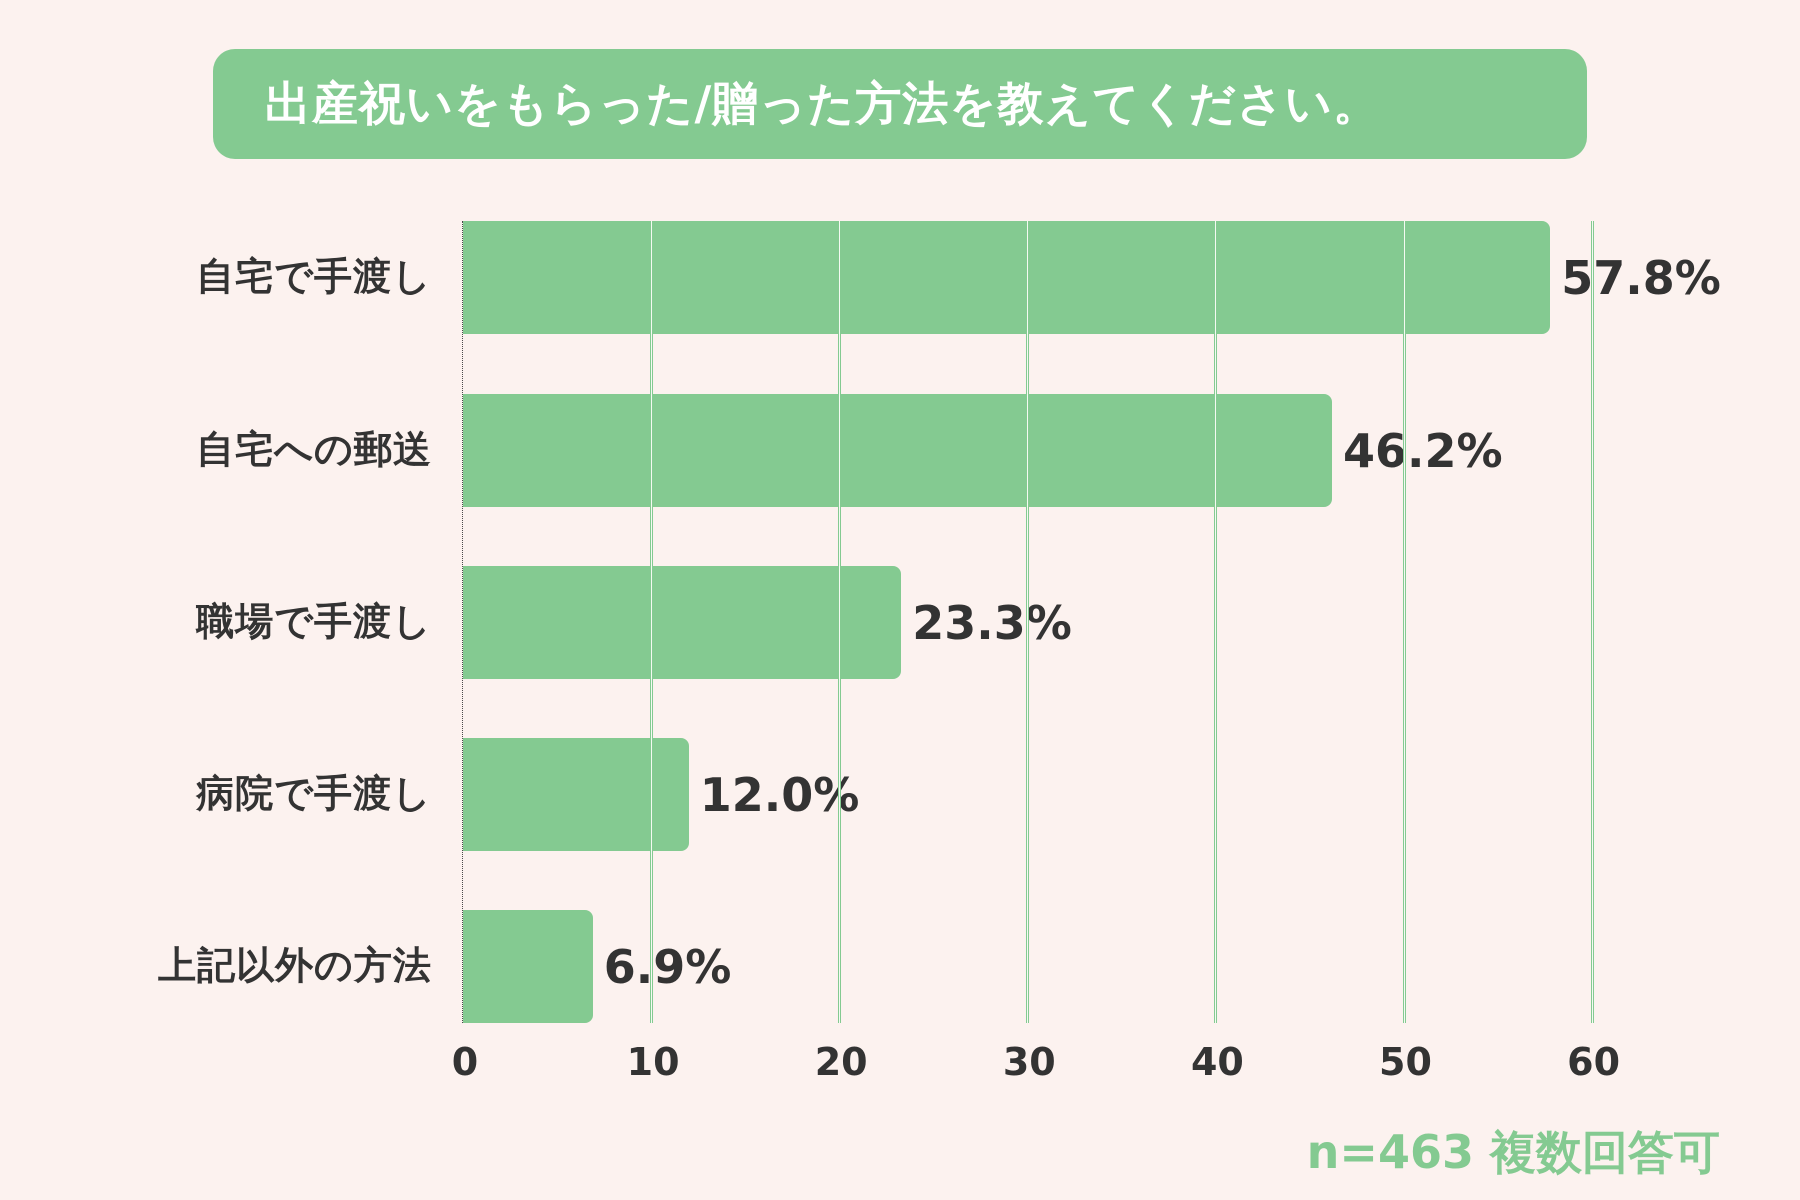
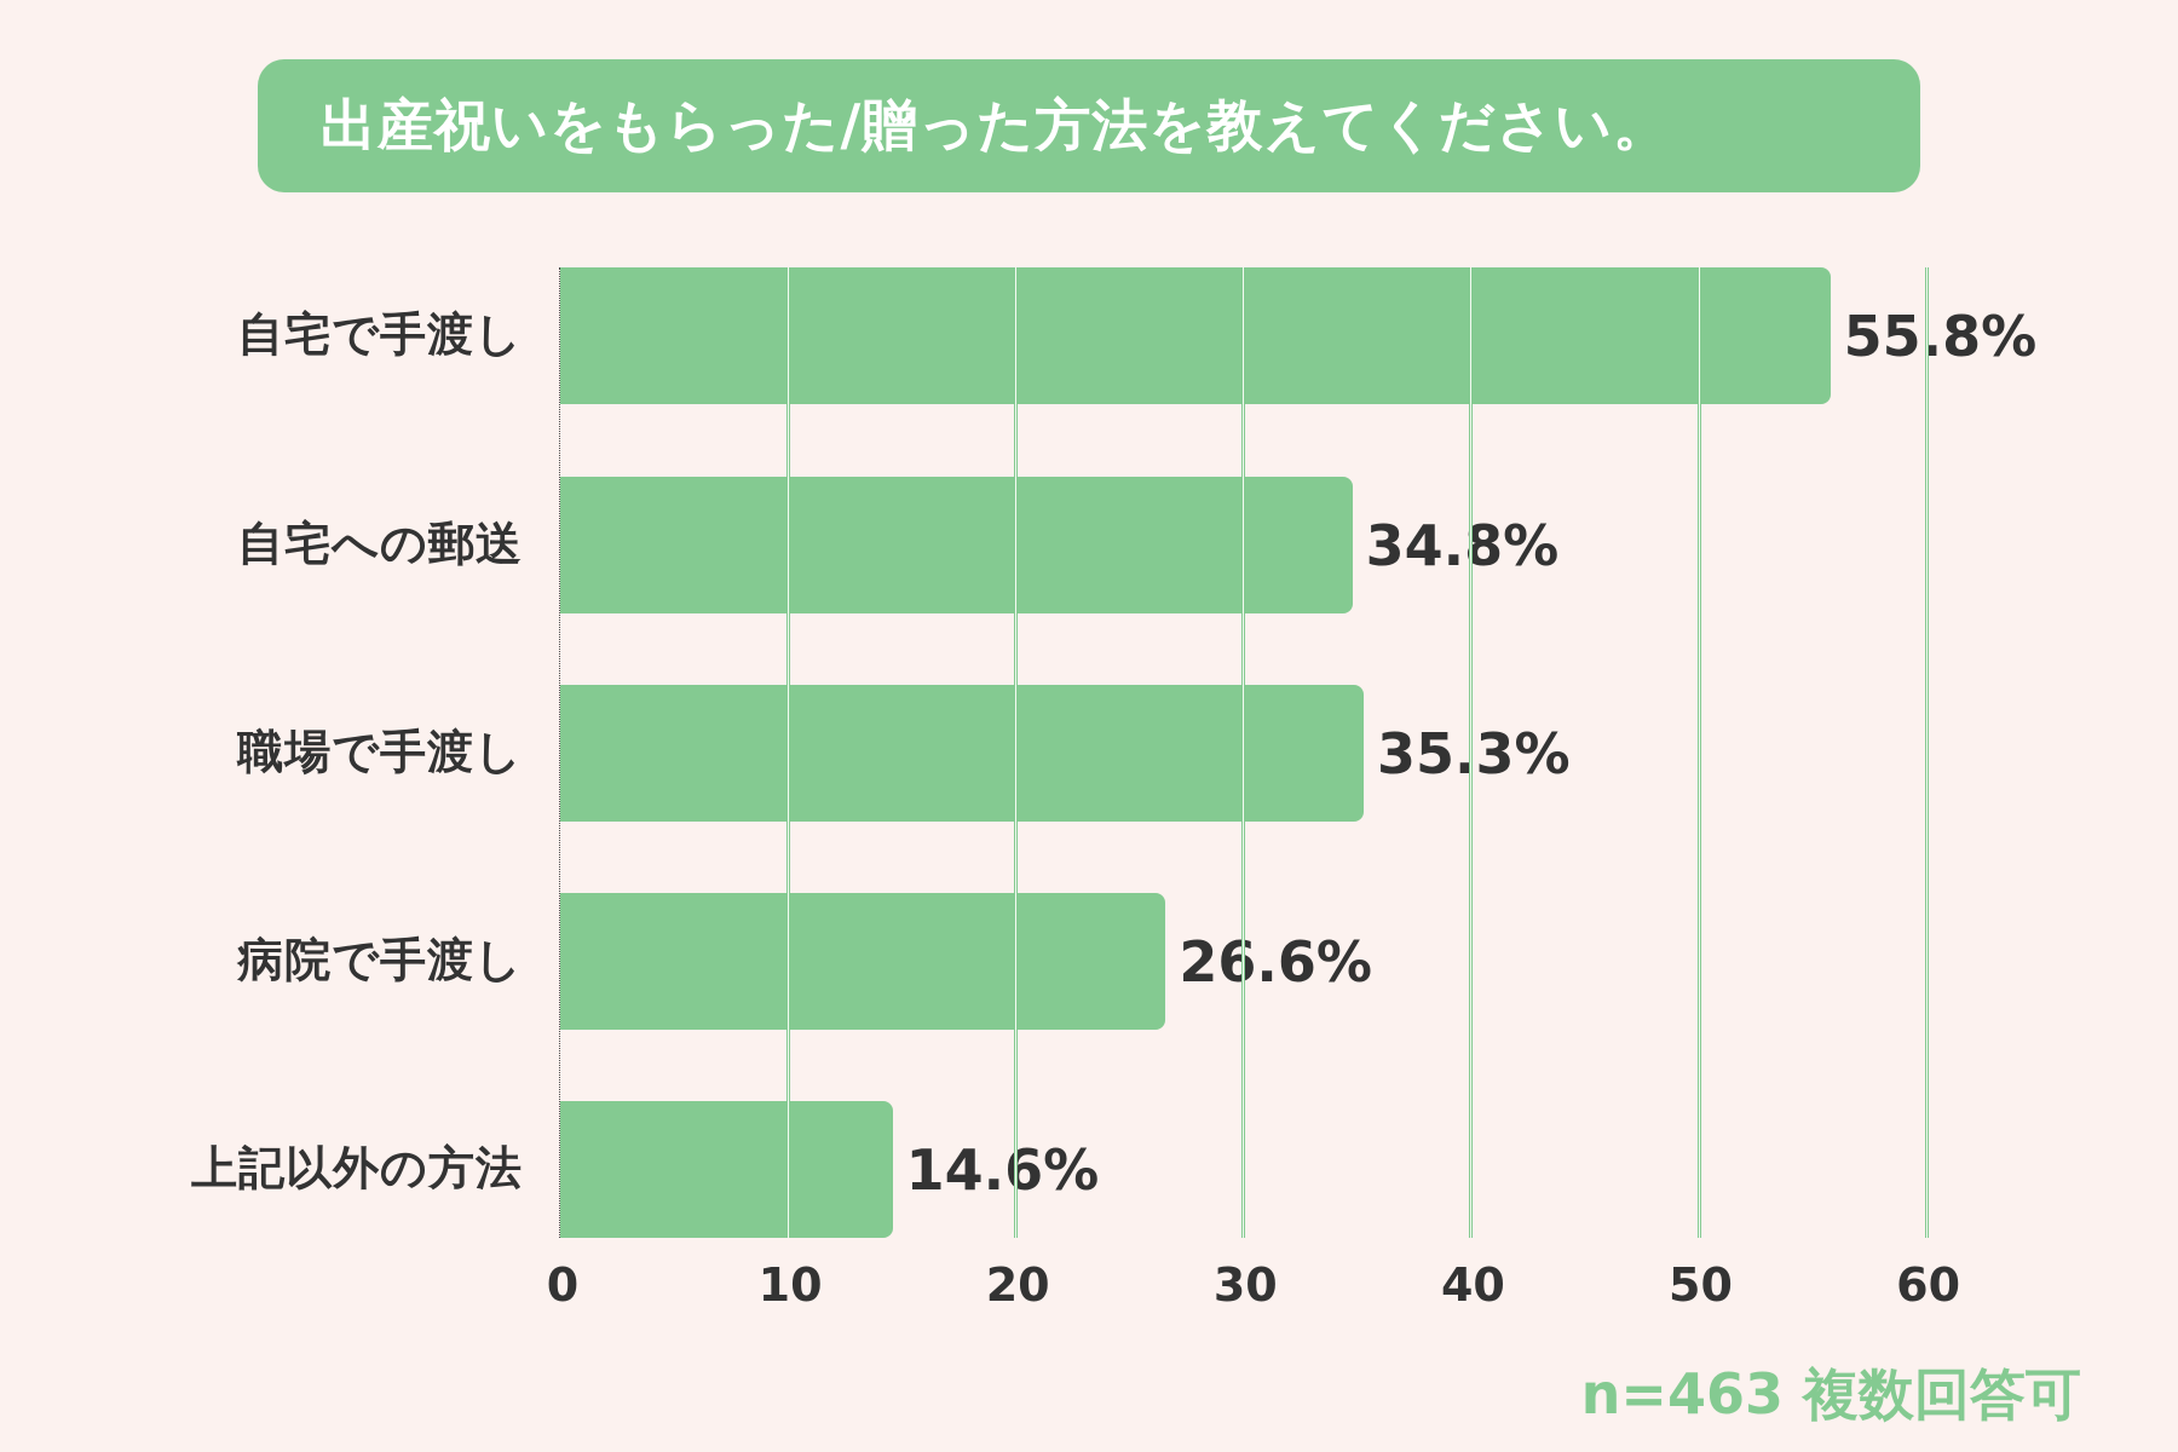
自宅で手渡し: 57.8% -> 55.8%
自宅への郵送: 46.2% -> 34.8%
職場で手渡し: 23.3% -> 35.3%
病院で手渡し: 12.0% -> 26.6%
上記以外の方法: 6.9% -> 14.6%
